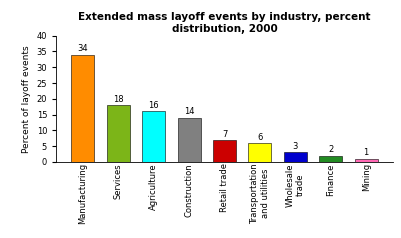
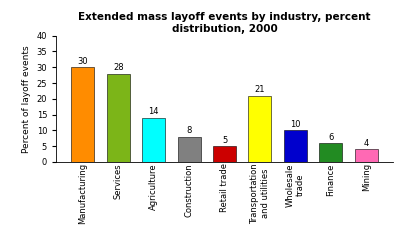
Manufacturing: 34 -> 30
Services: 18 -> 28
Agriculture: 16 -> 14
Construction: 14 -> 8
Retail trade: 7 -> 5
Transportation and utilities: 6 -> 21
Wholesale trade: 3 -> 10
Finance: 2 -> 6
Mining: 1 -> 4
